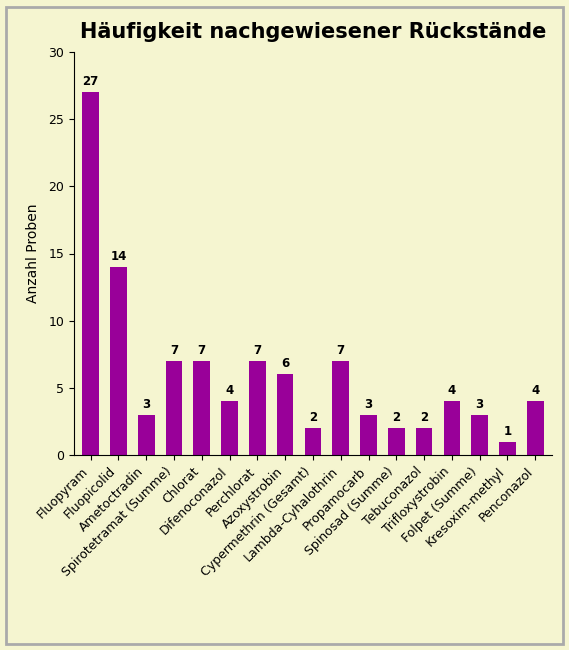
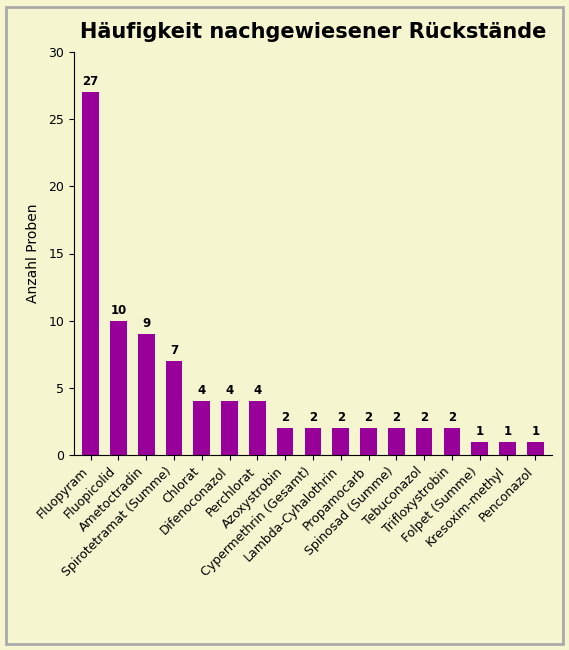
Fluopicolid: 14 -> 10
Ametoctradin: 3 -> 9
Chlorat: 7 -> 4
Perchlorat: 7 -> 4
Azoxystrobin: 6 -> 2
Lambda-Cyhalothrin: 7 -> 2
Propamocarb: 3 -> 2
Trifloxystrobin: 4 -> 2
Folpet (Summe): 3 -> 1
Penconazol: 4 -> 1
